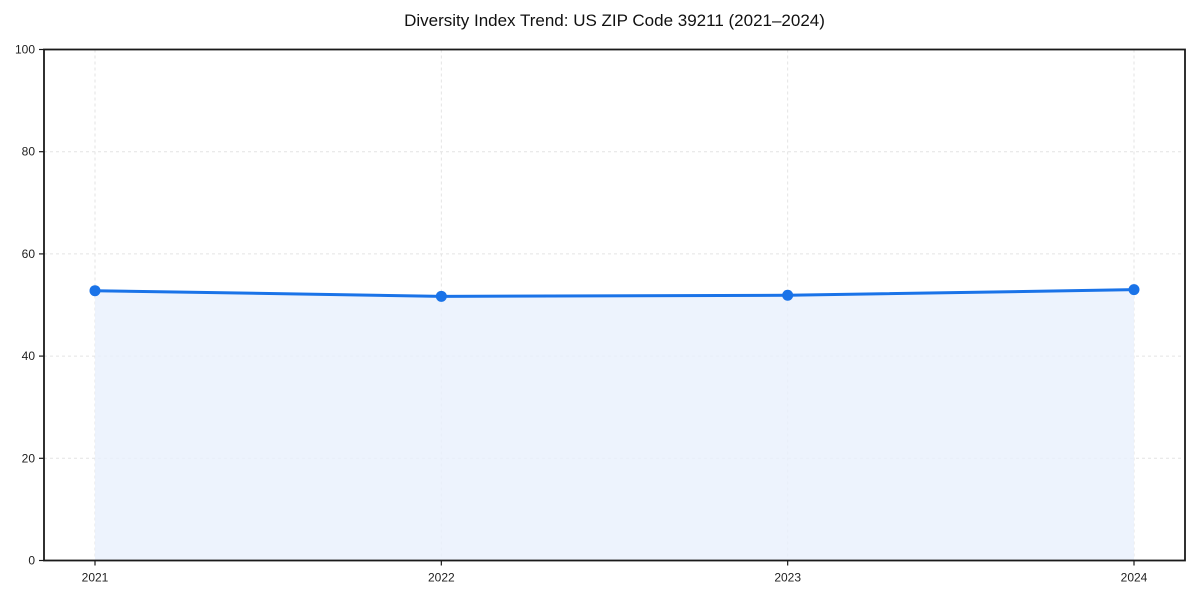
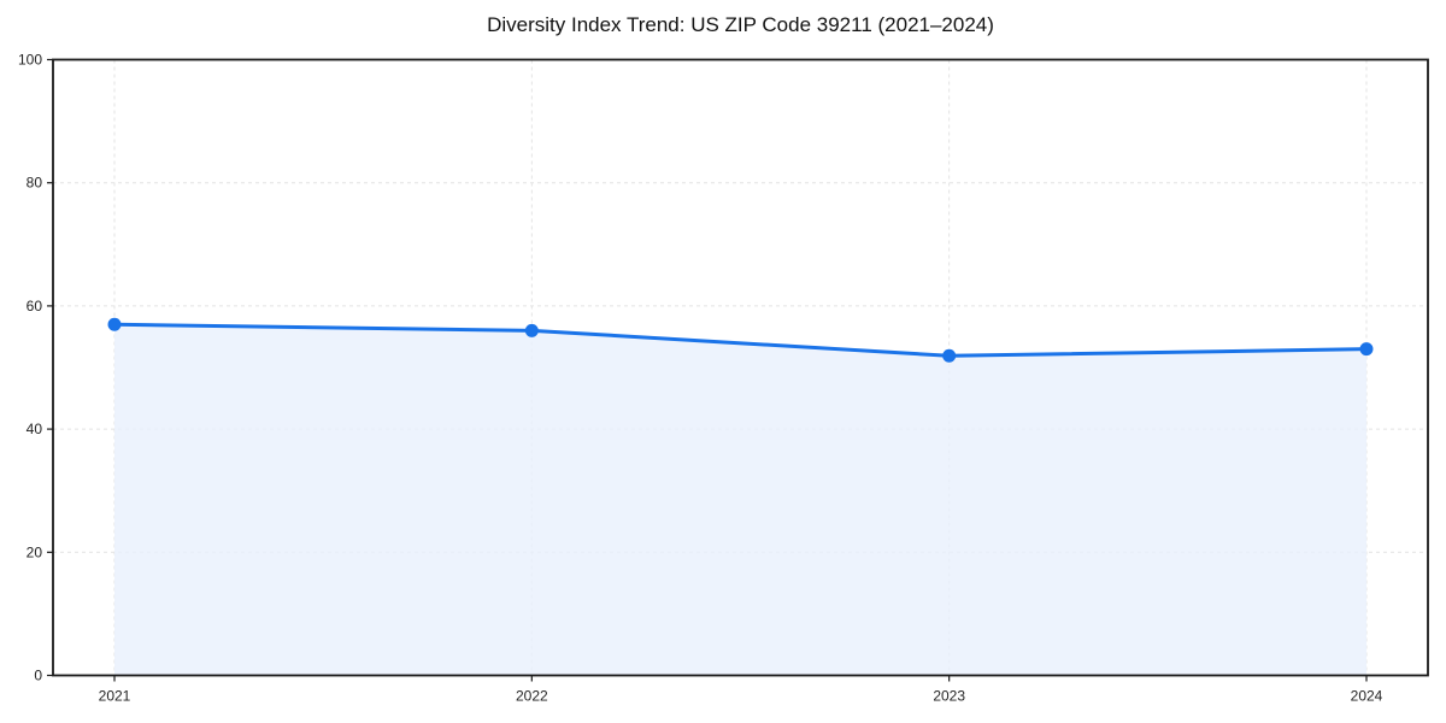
2021: 53 -> 57
2022: 52 -> 56
